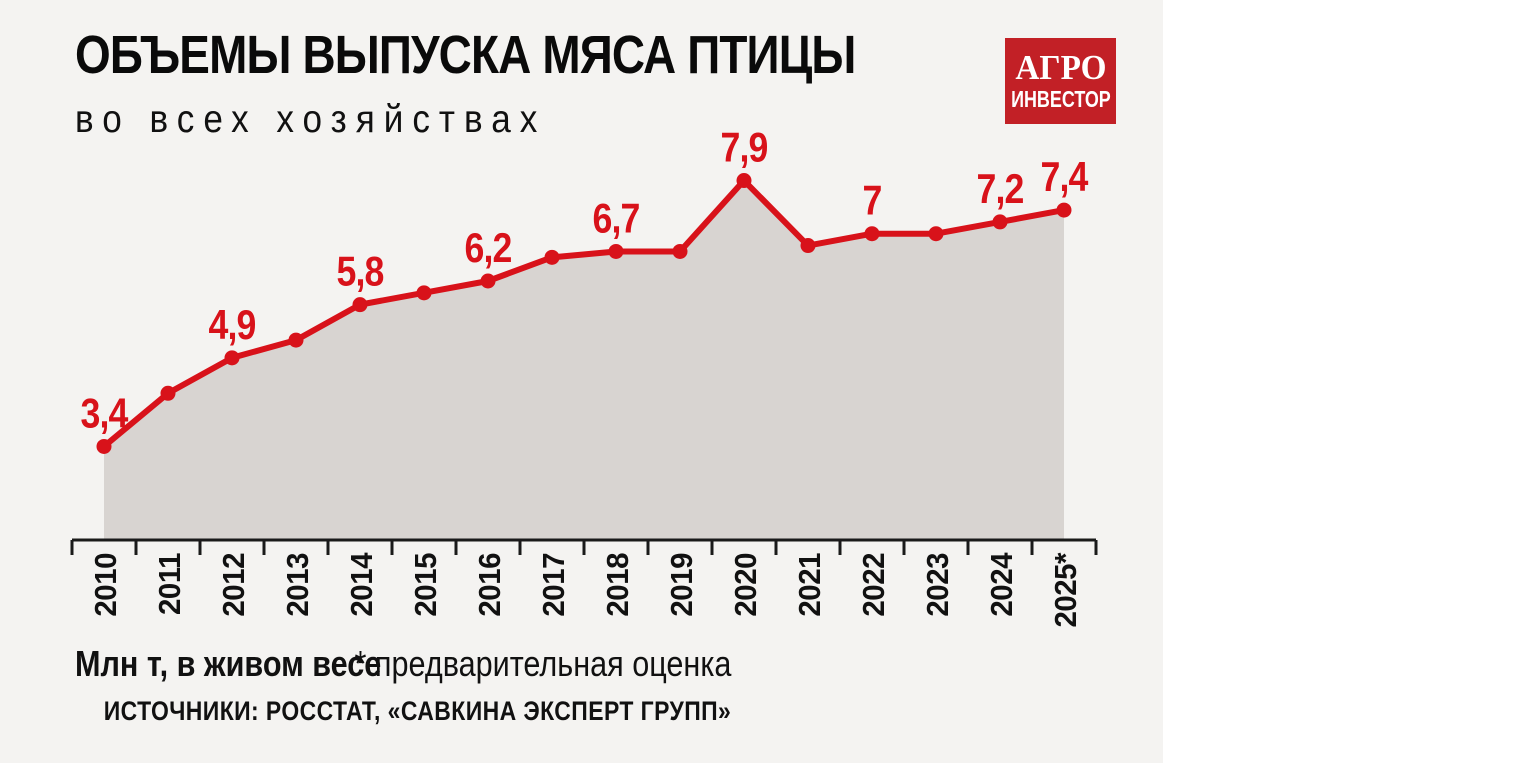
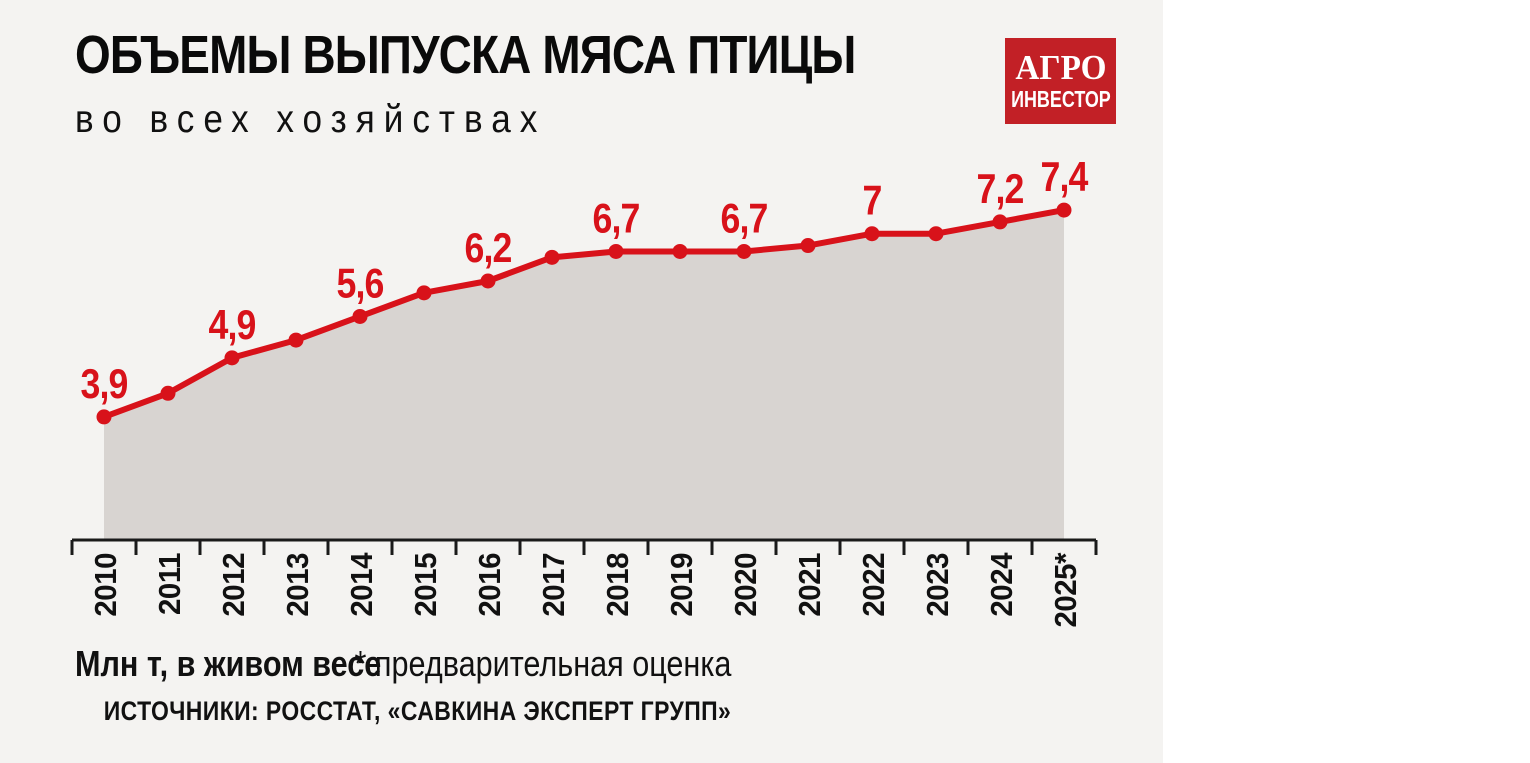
2010: 3,4 -> 3,9
2014: 5,8 -> 5,6
2020: 7,9 -> 6,7
